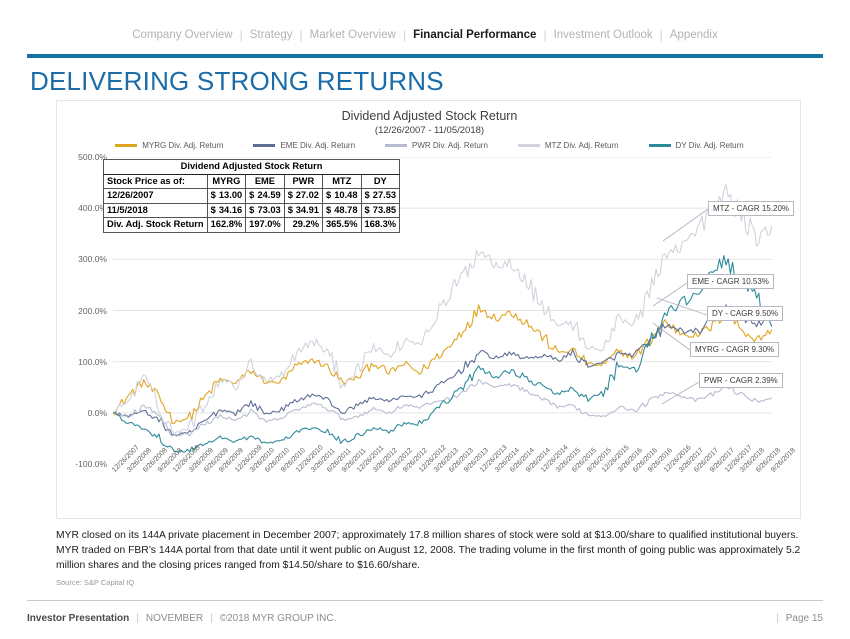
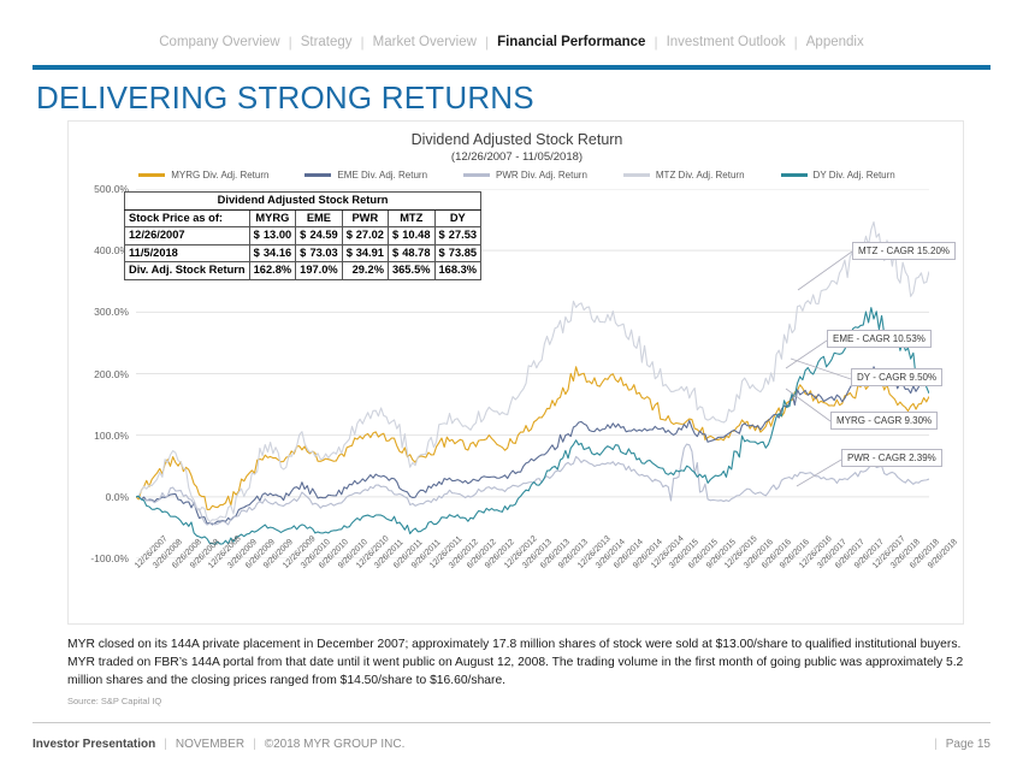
MTZ Div. Adj. Return/9/26/2009: 70% -> 90%
PWR Div. Adj. Return/6/26/2015: 10% -> 80%
